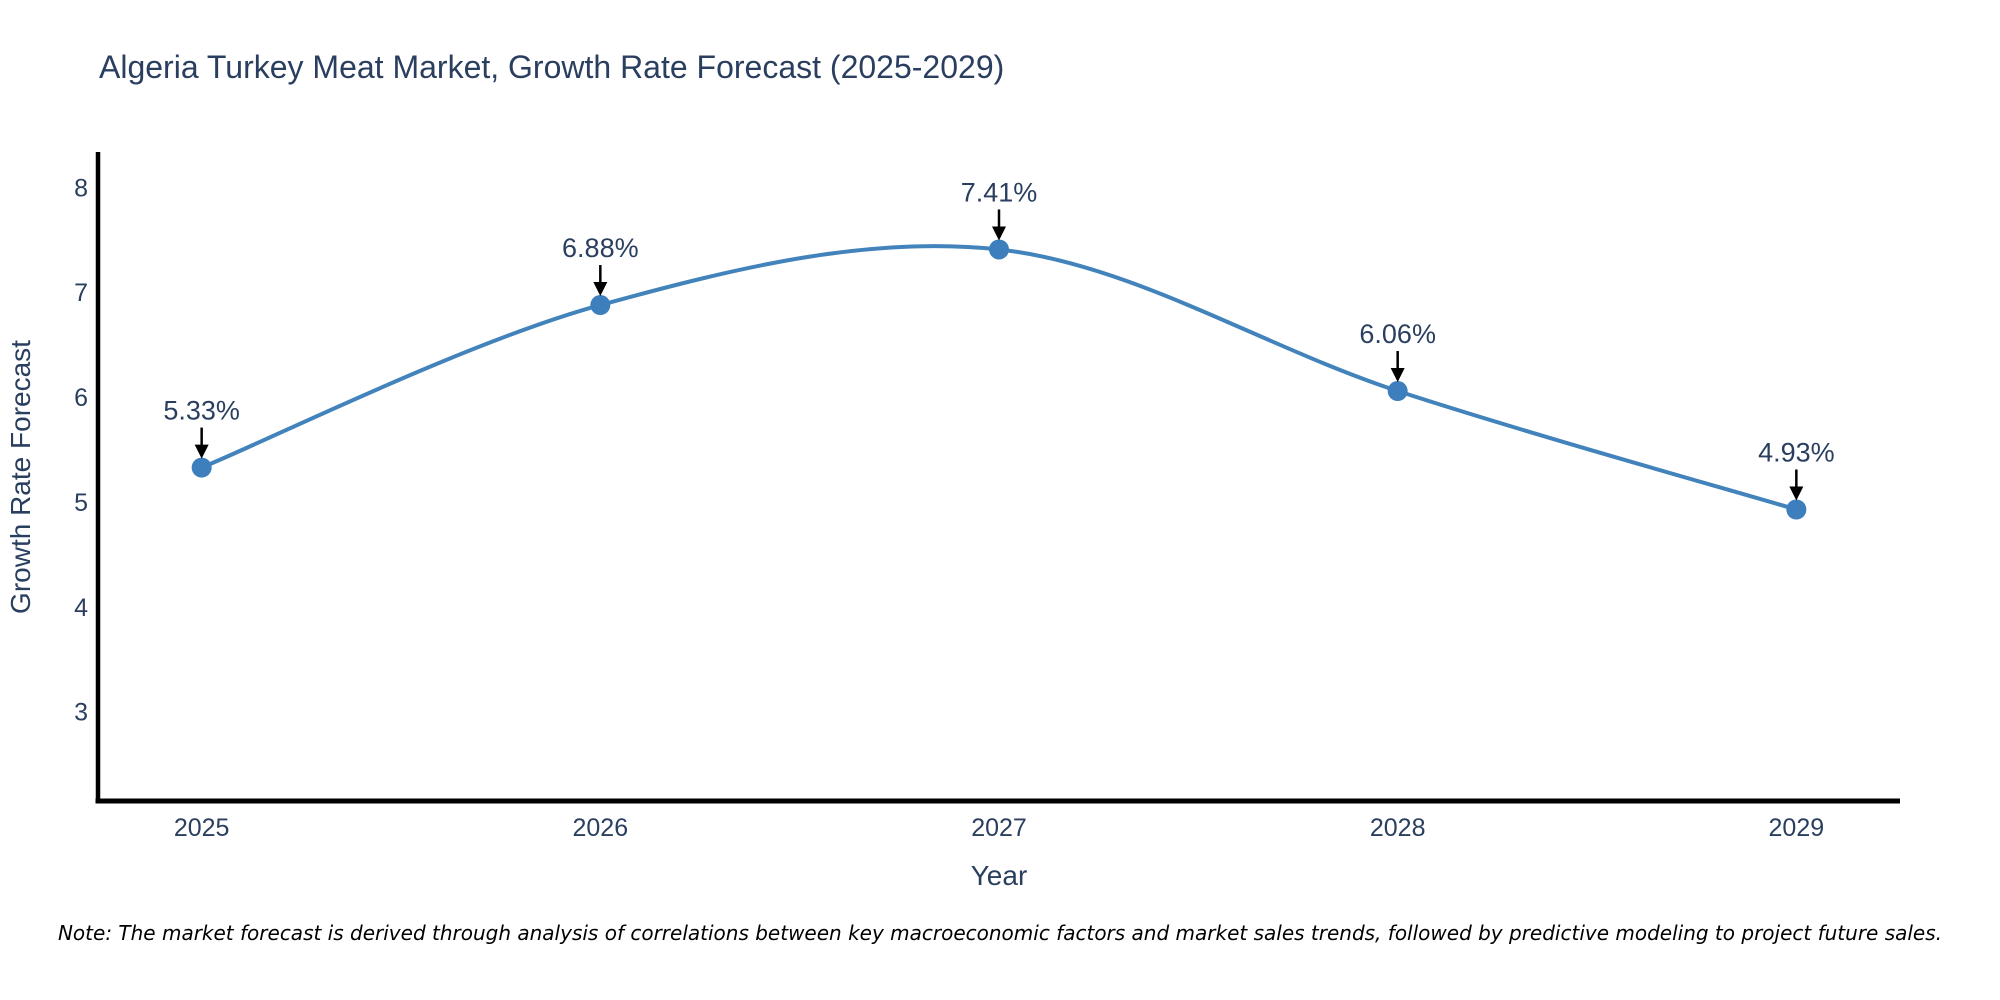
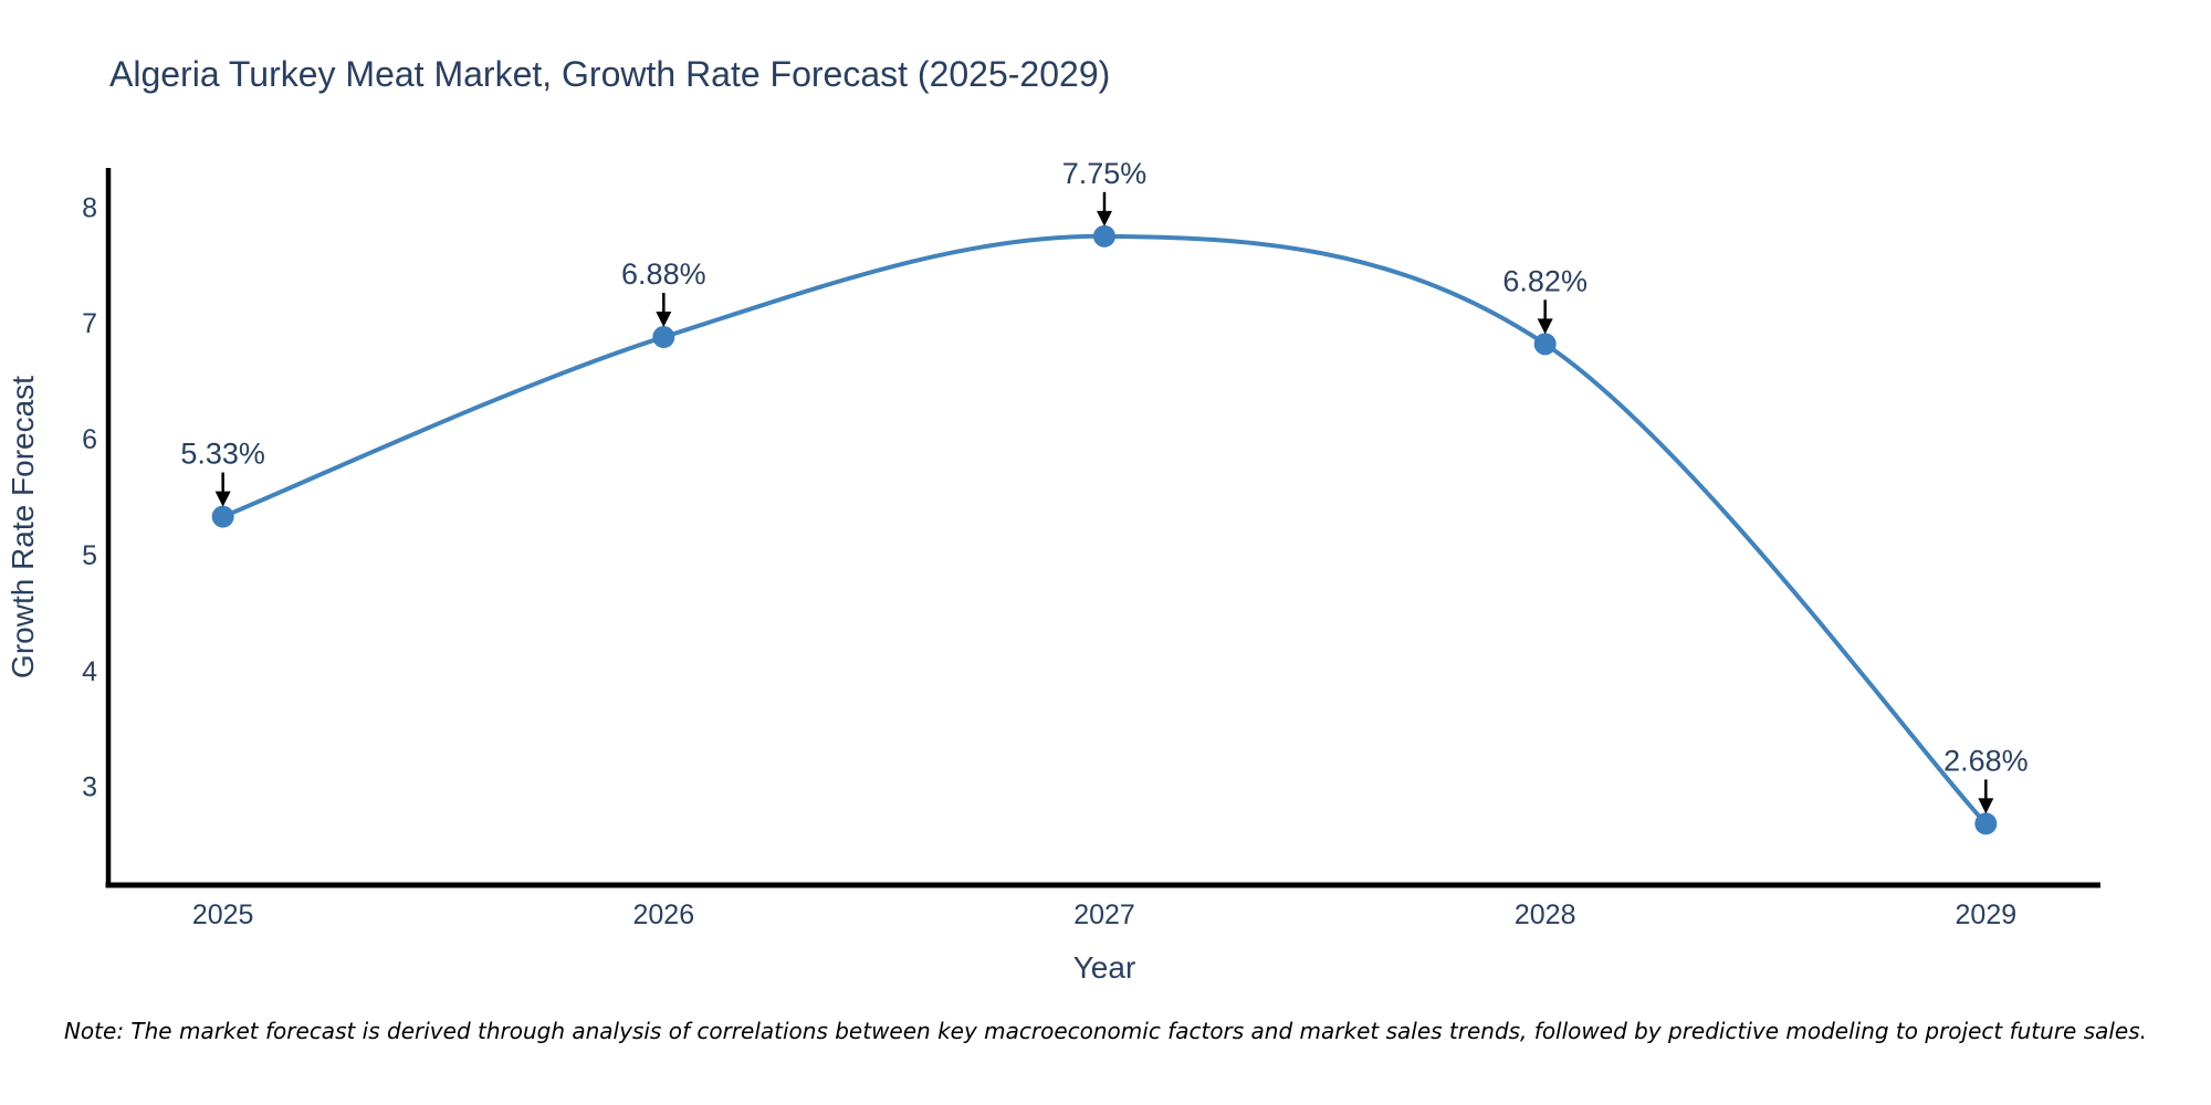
2027: 7.41% -> 7.75%
2028: 6.06% -> 6.82%
2029: 4.93% -> 2.68%
